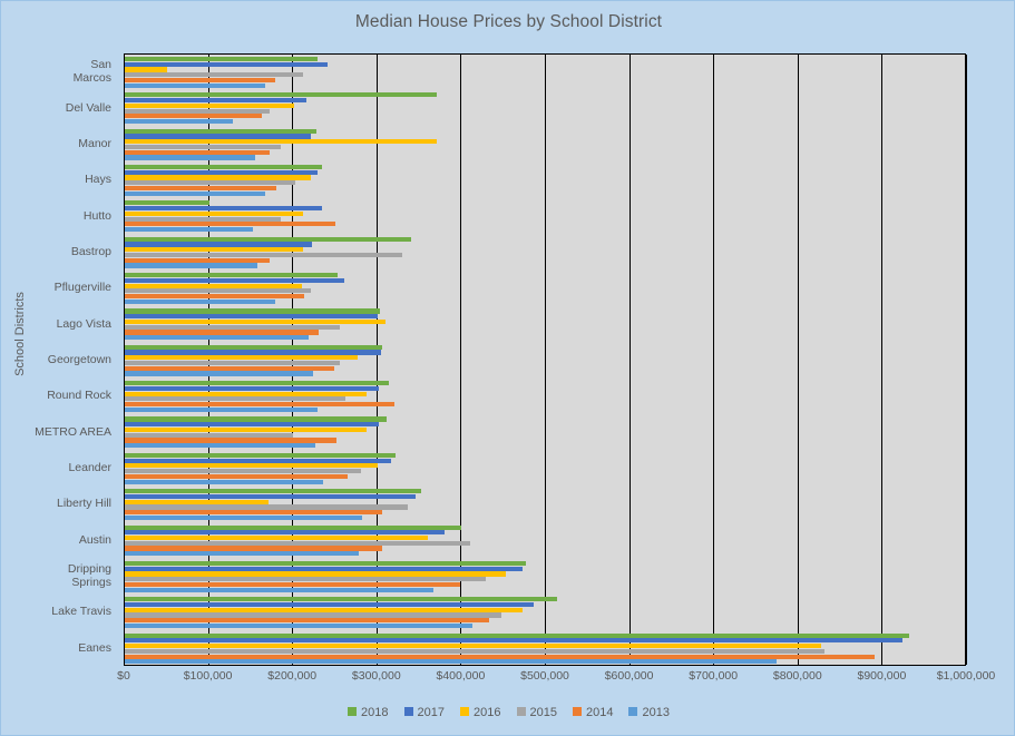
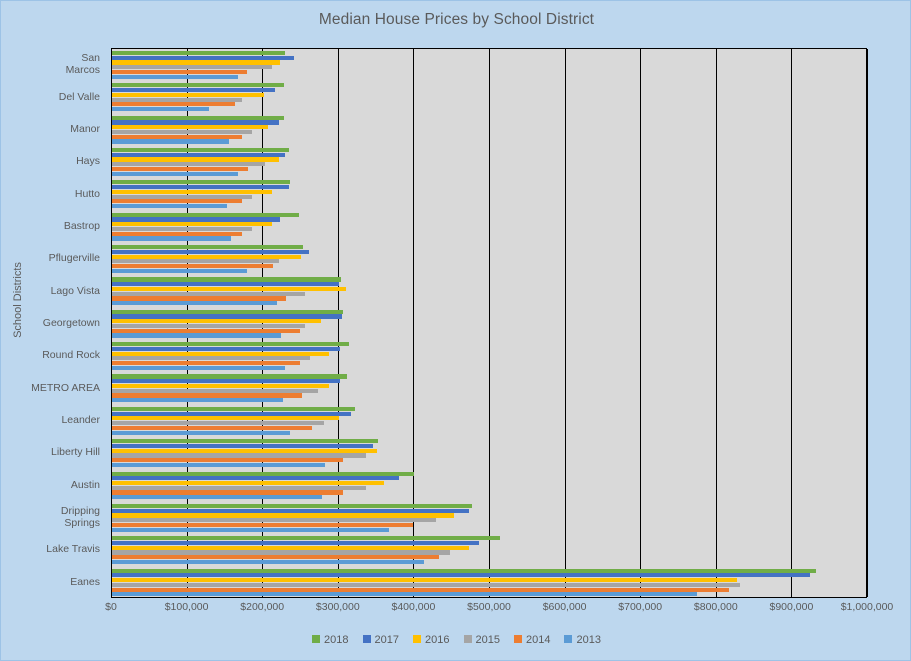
2016/San Marcos: $50000 -> $220000
2018/Del Valle: $370000 -> $230000
2016/Manor: $370000 -> $210000
2018/Hutto: $100000 -> $240000
2014/Hutto: $250000 -> $170000
2018/Bastrop: $340000 -> $250000
2015/Bastrop: $330000 -> $180000
2016/Pflugerville: $210000 -> $250000
2014/Round Rock: $320000 -> $250000
2015/METRO AREA: $200000 -> $270000
2016/Liberty Hill: $170000 -> $350000
2015/Austin: $410000 -> $340000
2014/Eanes: $890000 -> $820000
